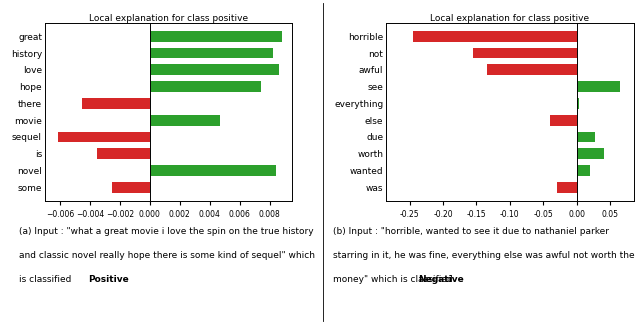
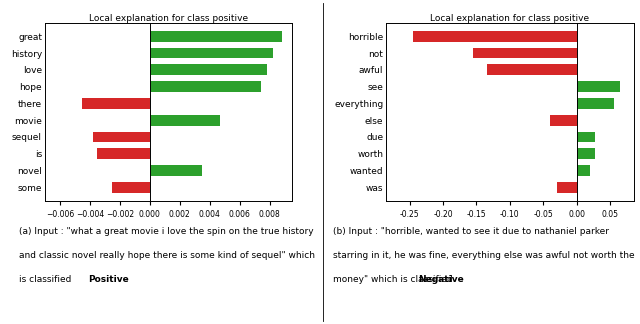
love: 0.0086 -> 0.0078
sequel: -0.0061 -> -0.0038
novel: 0.0084 -> 0.0035
everything: 0.004 -> 0.055
worth: 0.040 -> 0.027
